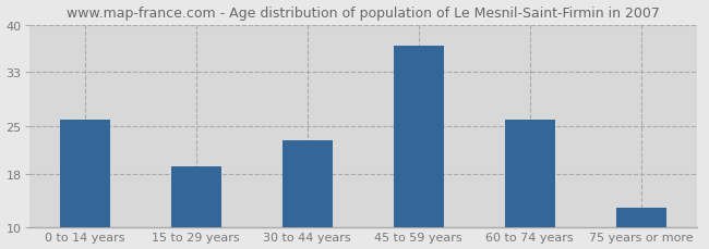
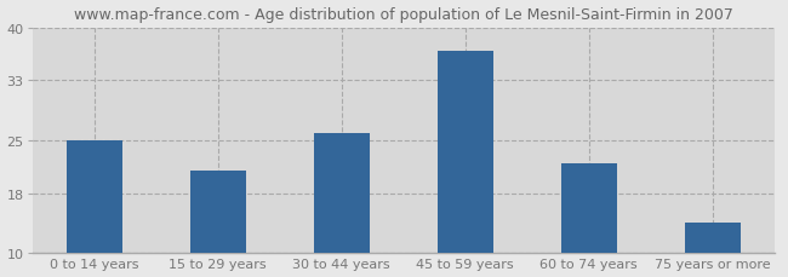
0 to 14 years: 26 -> 25
15 to 29 years: 19 -> 21
30 to 44 years: 23 -> 26
60 to 74 years: 26 -> 22
75 years or more: 13 -> 14
